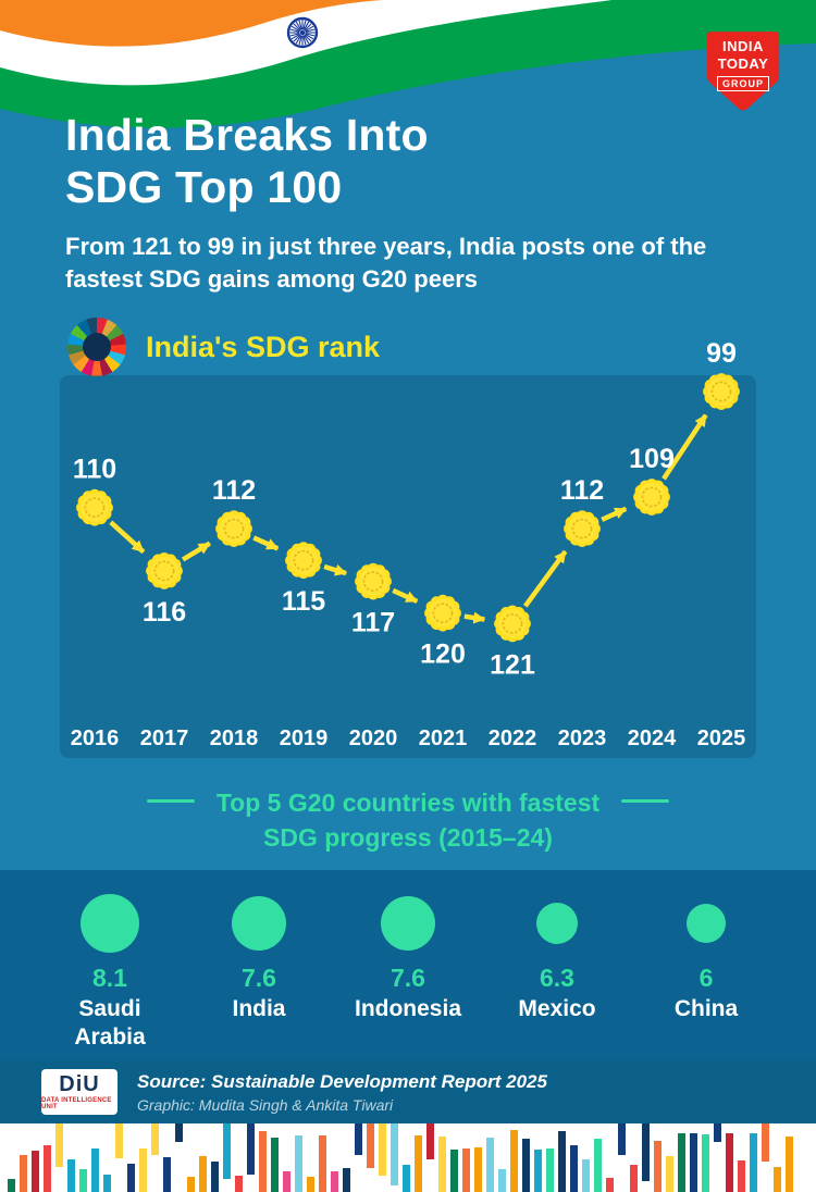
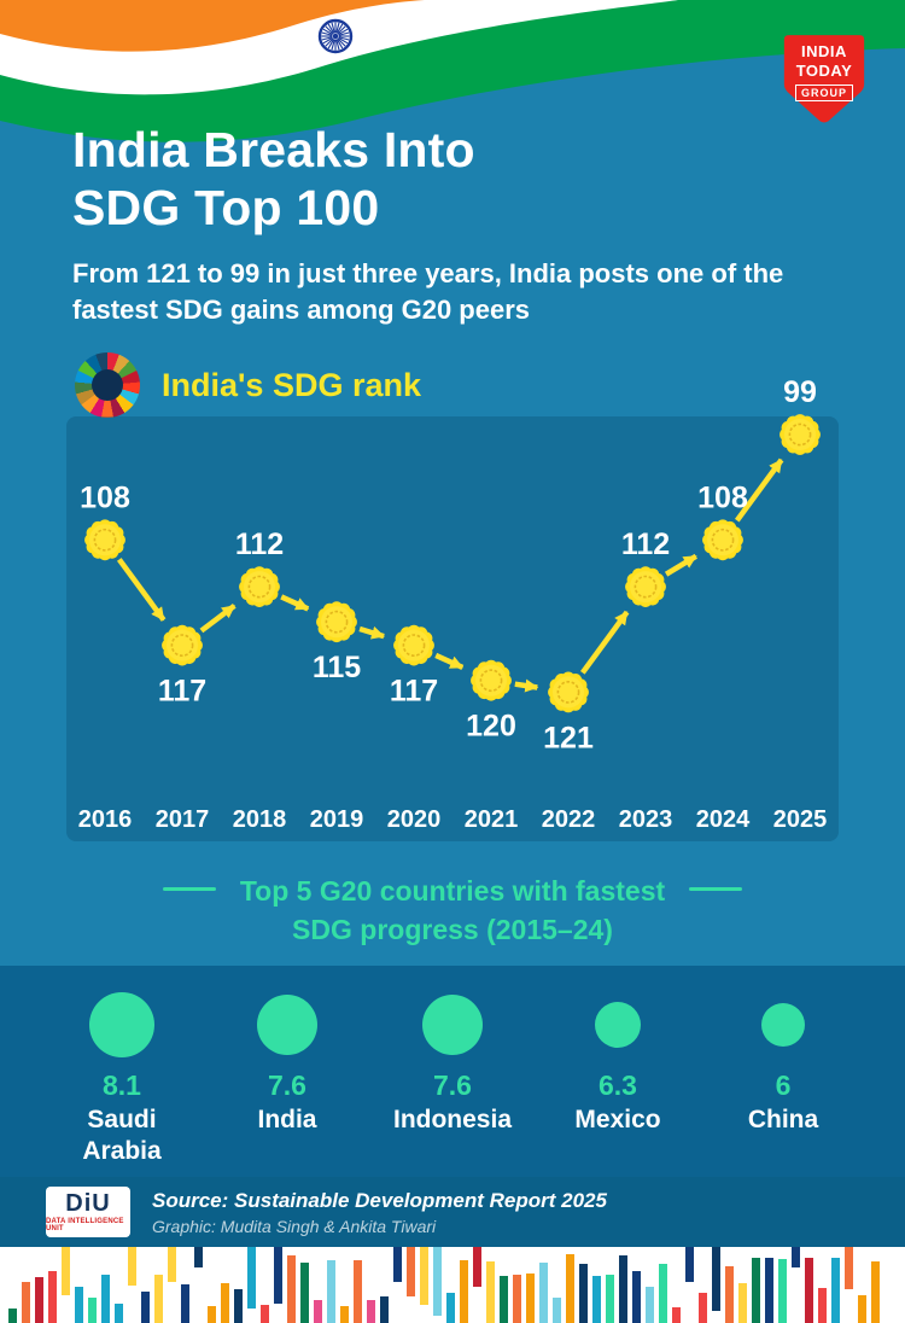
2016: 110 -> 108
2017: 116 -> 117
2024: 109 -> 108
